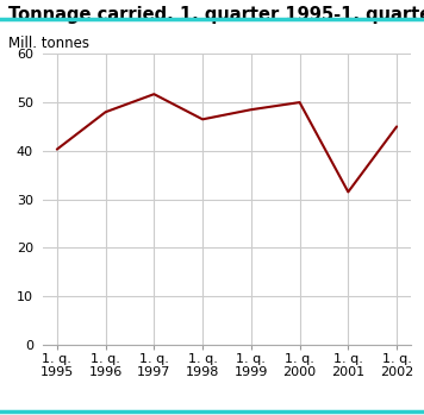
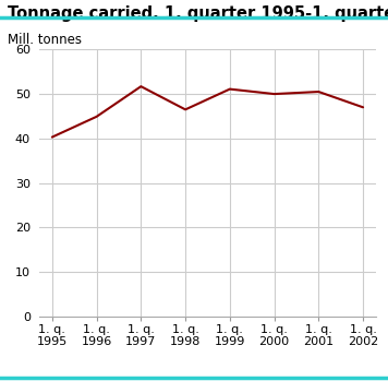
1. q. 1996: 48.0 -> 44.9
1. q. 1999: 48.5 -> 51.1
1. q. 2001: 31.5 -> 50.5
1. q. 2002: 45.0 -> 47.0
